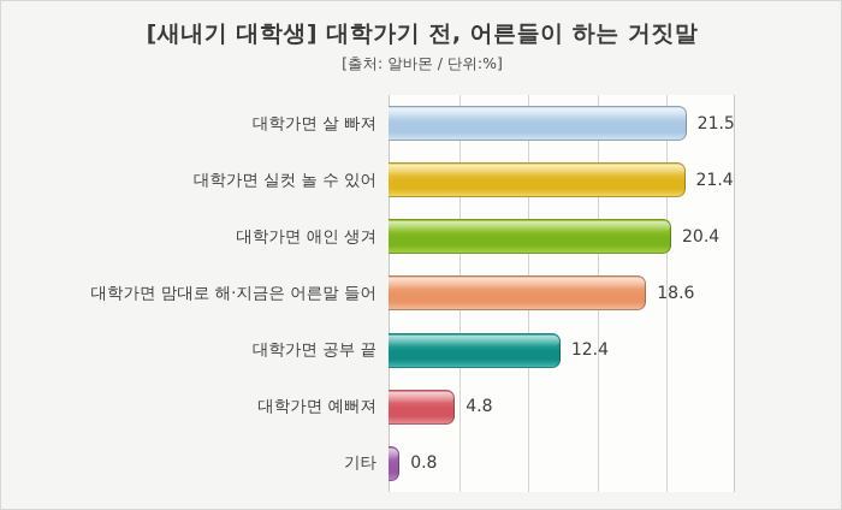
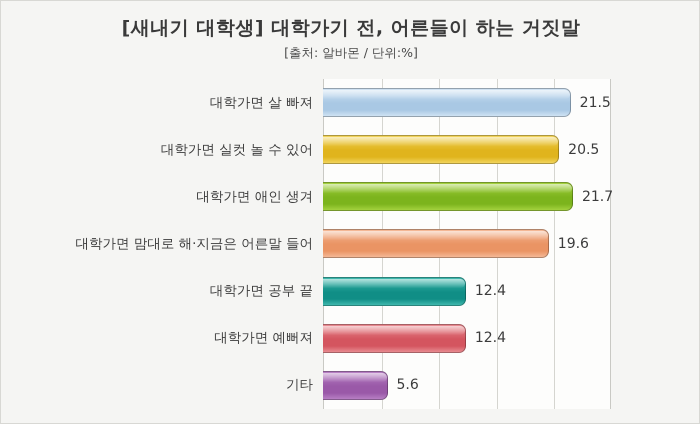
대학가면 실컷 놀 수 있어: 21.4 -> 20.5
대학가면 애인 생겨: 20.4 -> 21.7
대학가면 맘대로 해·지금은 어른말 들어: 18.6 -> 19.6
대학가면 예뻐져: 4.8 -> 12.4
기타: 0.8 -> 5.6
